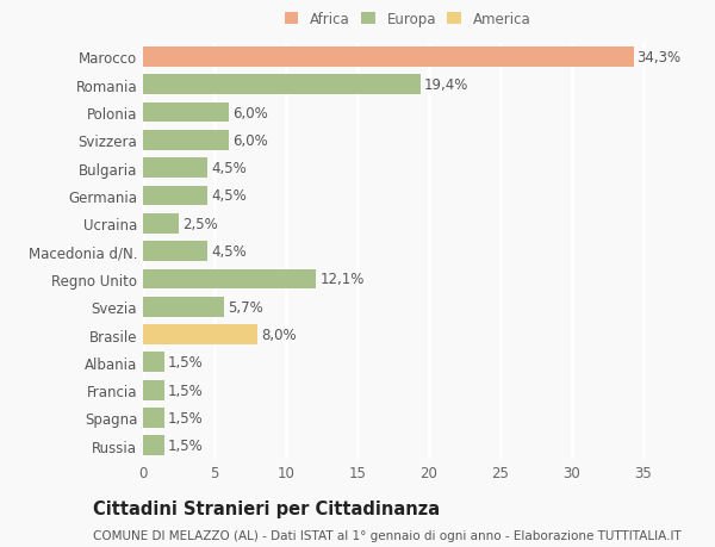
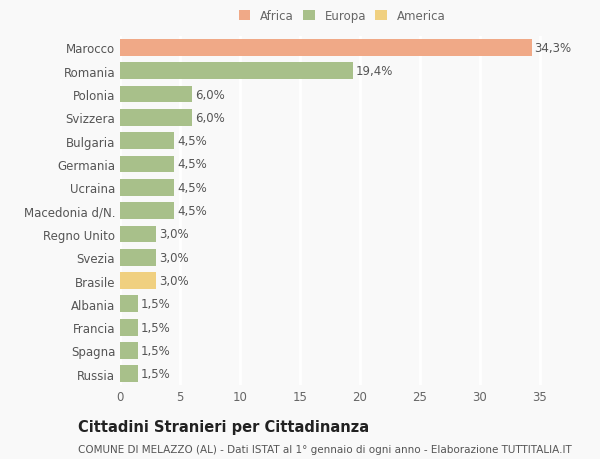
Ucraina: 2,5% -> 4,5%
Regno Unito: 12,1% -> 3,0%
Svezia: 5,7% -> 3,0%
Brasile: 8,0% -> 3,0%
